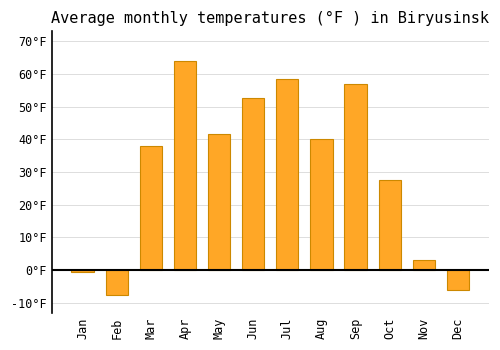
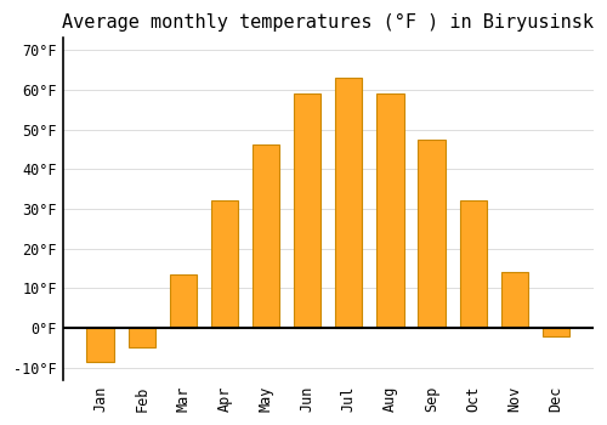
Jan: -0.5°F -> -8.5°F
Feb: -7.5°F -> -4.8°F
Mar: 38.0°F -> 13.5°F
Apr: 64.0°F -> 32.2°F
May: 41.5°F -> 46.2°F
Jun: 52.5°F -> 59.0°F
Jul: 58.5°F -> 63.2°F
Aug: 40.0°F -> 59.0°F
Sep: 57.0°F -> 47.5°F
Oct: 27.5°F -> 32.2°F
Nov: 3.0°F -> 14.0°F
Dec: -6.0°F -> -2.0°F
